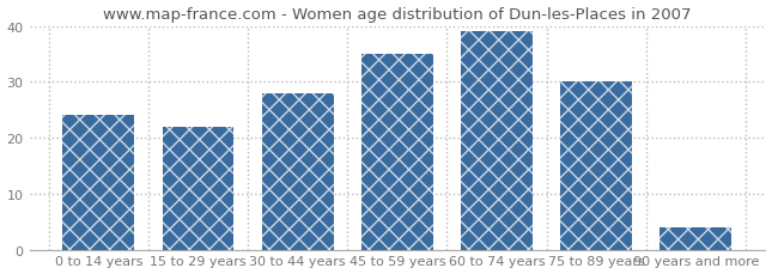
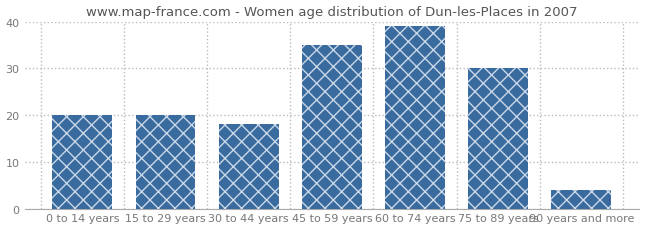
0 to 14 years: 24 -> 20
15 to 29 years: 22 -> 20
30 to 44 years: 28 -> 18
